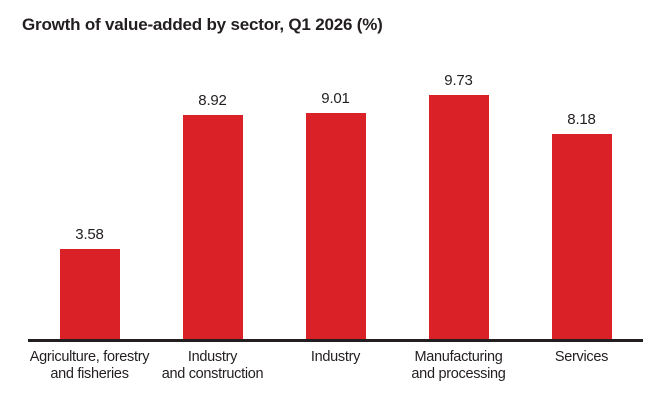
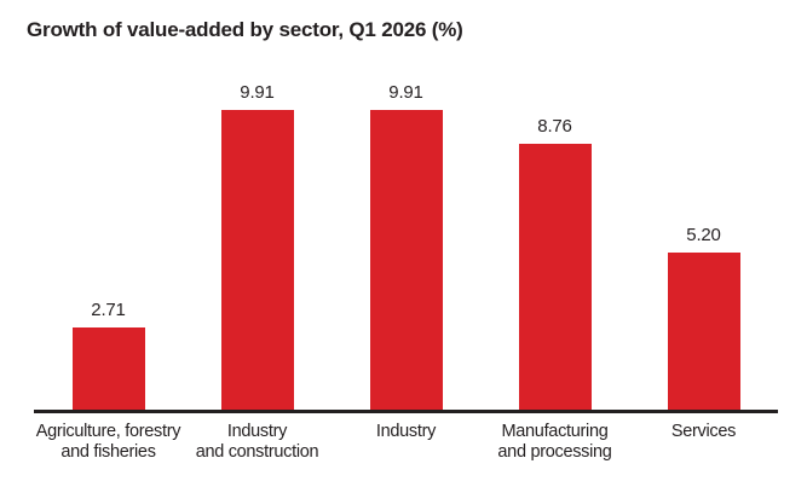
Agriculture, forestry and fisheries: 3.58 -> 2.71
Industry and construction: 8.92 -> 9.91
Industry: 9.01 -> 9.91
Manufacturing and processing: 9.73 -> 8.76
Services: 8.18 -> 5.20
